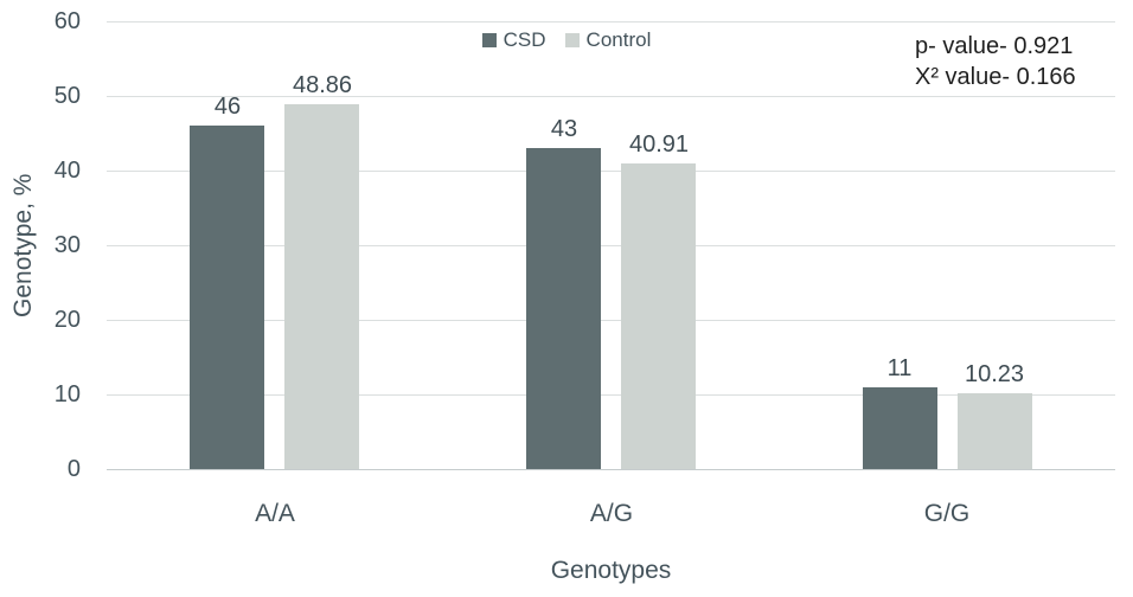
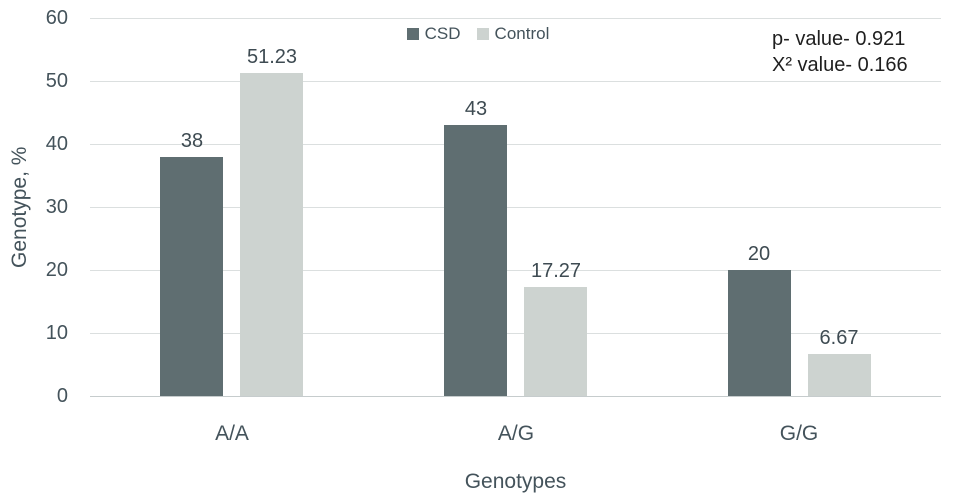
CSD/A/A: 46 -> 38
Control/A/A: 48.86 -> 51.23
Control/A/G: 40.91 -> 17.27
CSD/G/G: 11 -> 20
Control/G/G: 10.23 -> 6.67
